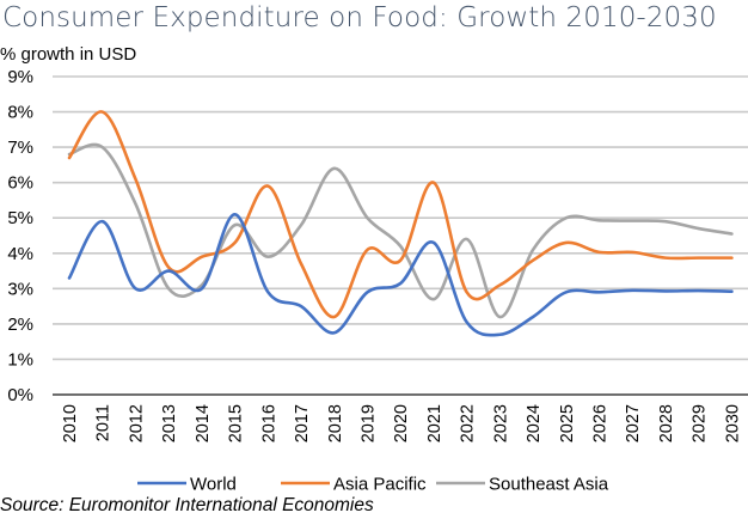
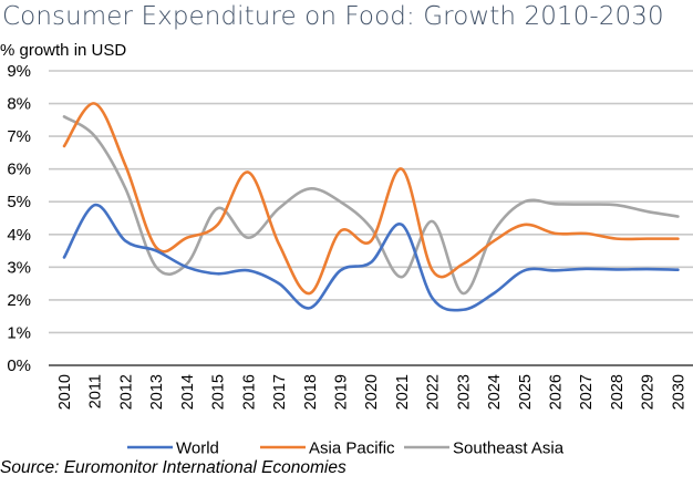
Southeast Asia/2010: 6.8% -> 7.6%
World/2012: 3.0% -> 3.8%
World/2015: 5.1% -> 2.8%
Southeast Asia/2018: 6.4% -> 5.4%
